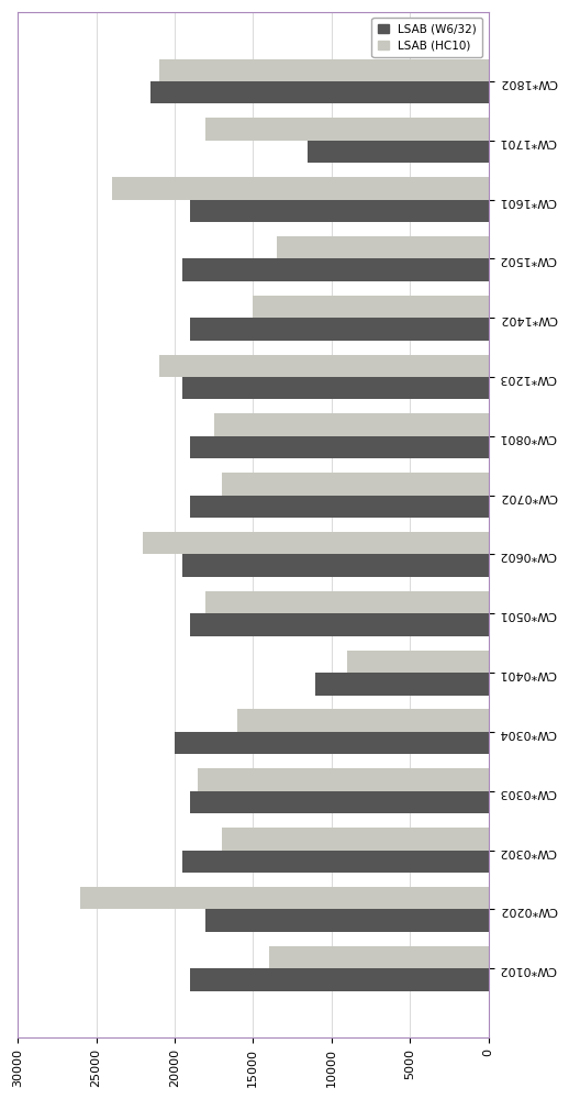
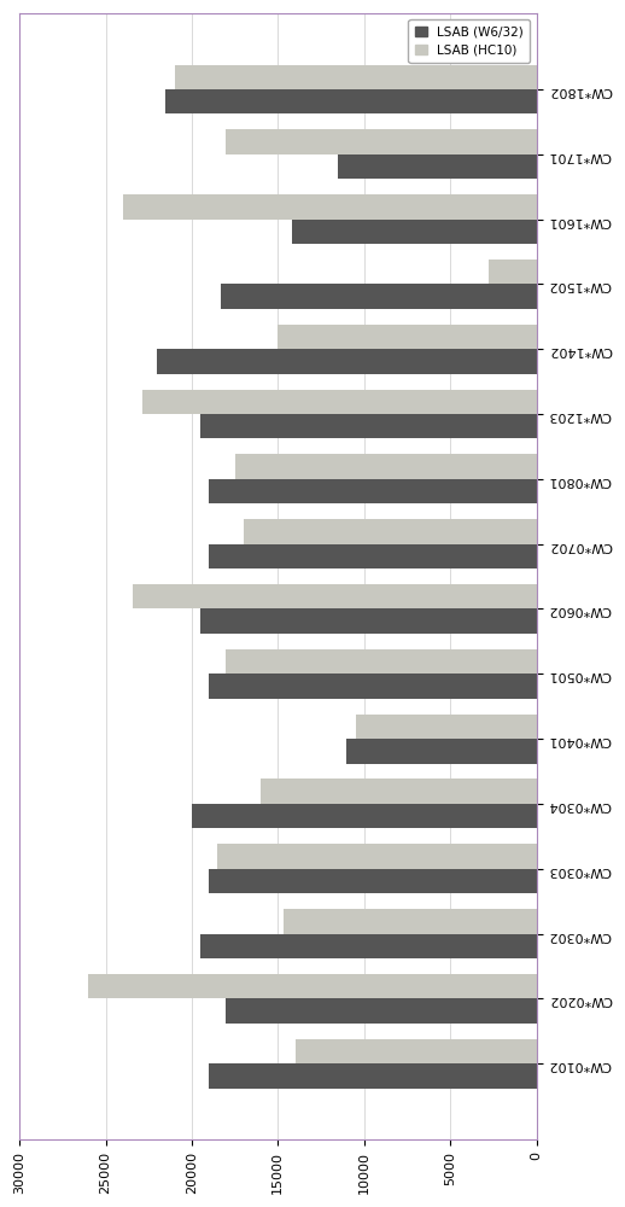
LSAB (W6/32)/CW*1601: 19000 -> 14200
LSAB (HC10)/CW*1502: 13500 -> 2800
LSAB (W6/32)/CW*1502: 19500 -> 18300
LSAB (W6/32)/CW*1402: 19000 -> 22000
LSAB (HC10)/CW*1203: 21000 -> 22900
LSAB (HC10)/CW*0602: 22000 -> 23400
LSAB (HC10)/CW*0401: 9000 -> 10500
LSAB (HC10)/CW*0302: 17000 -> 14700
